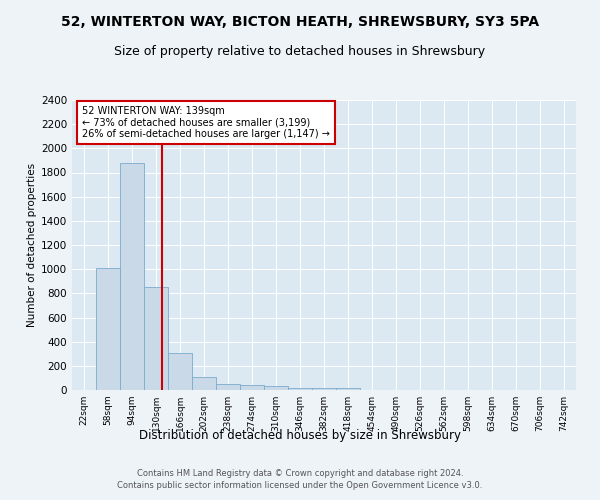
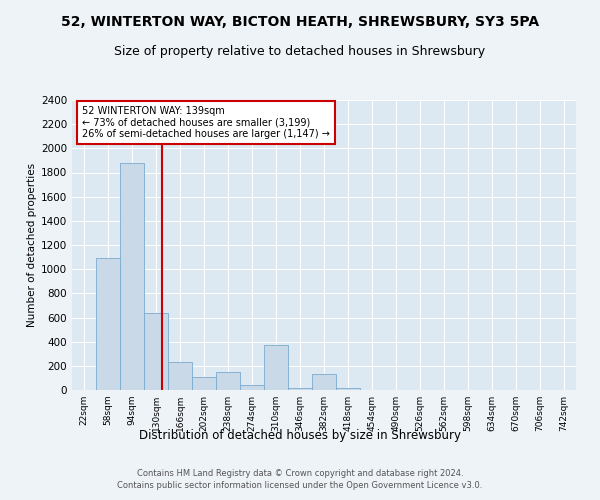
58sqm: 1010 -> 1090
130sqm: 850 -> 640
166sqm: 310 -> 230
238sqm: 50 -> 150
310sqm: 30 -> 370
382sqm: 20 -> 130
